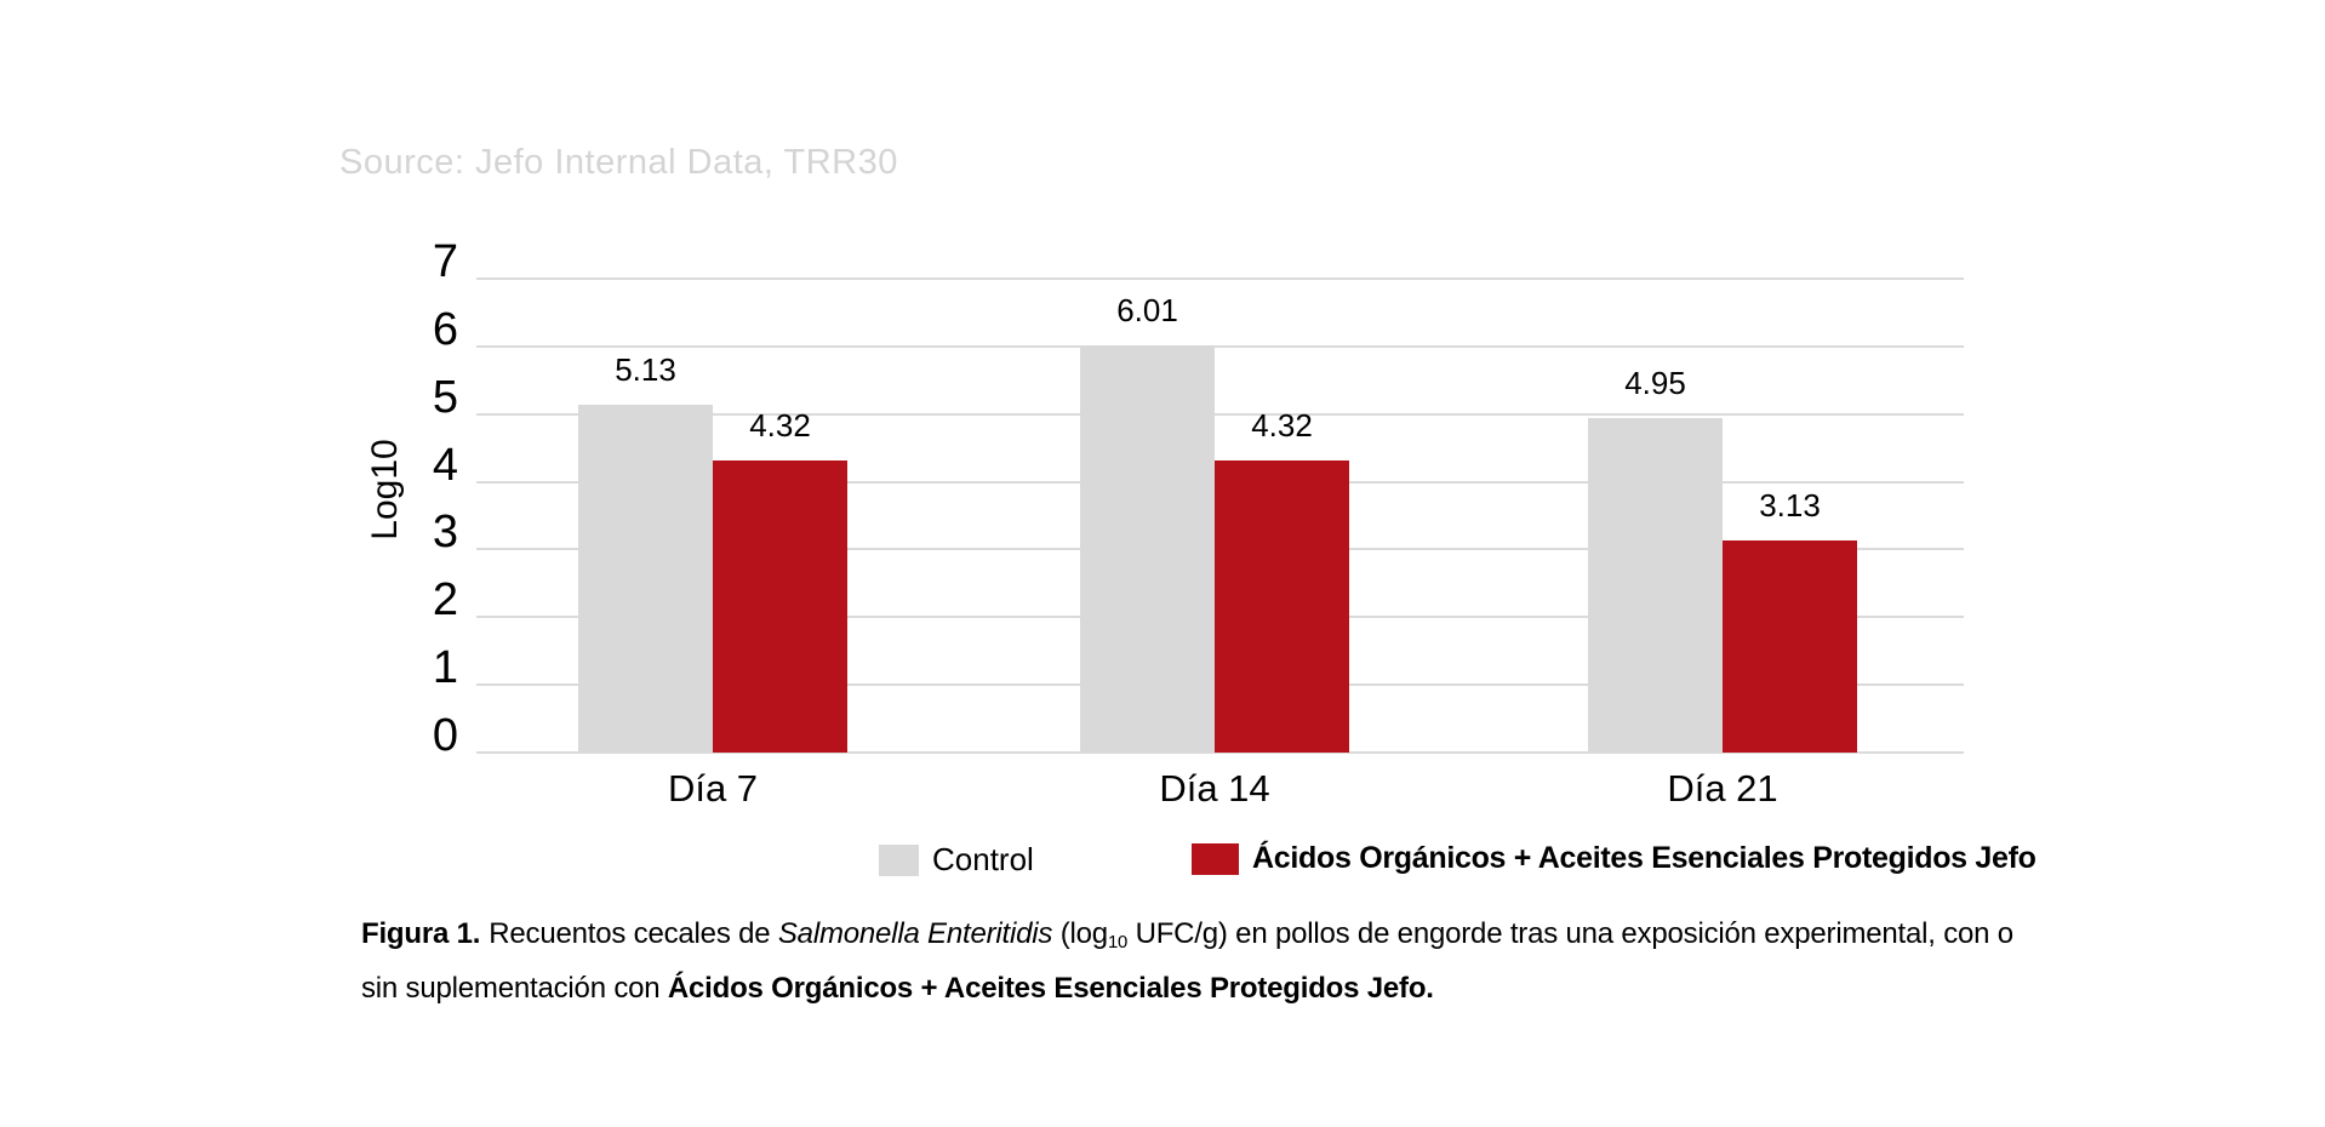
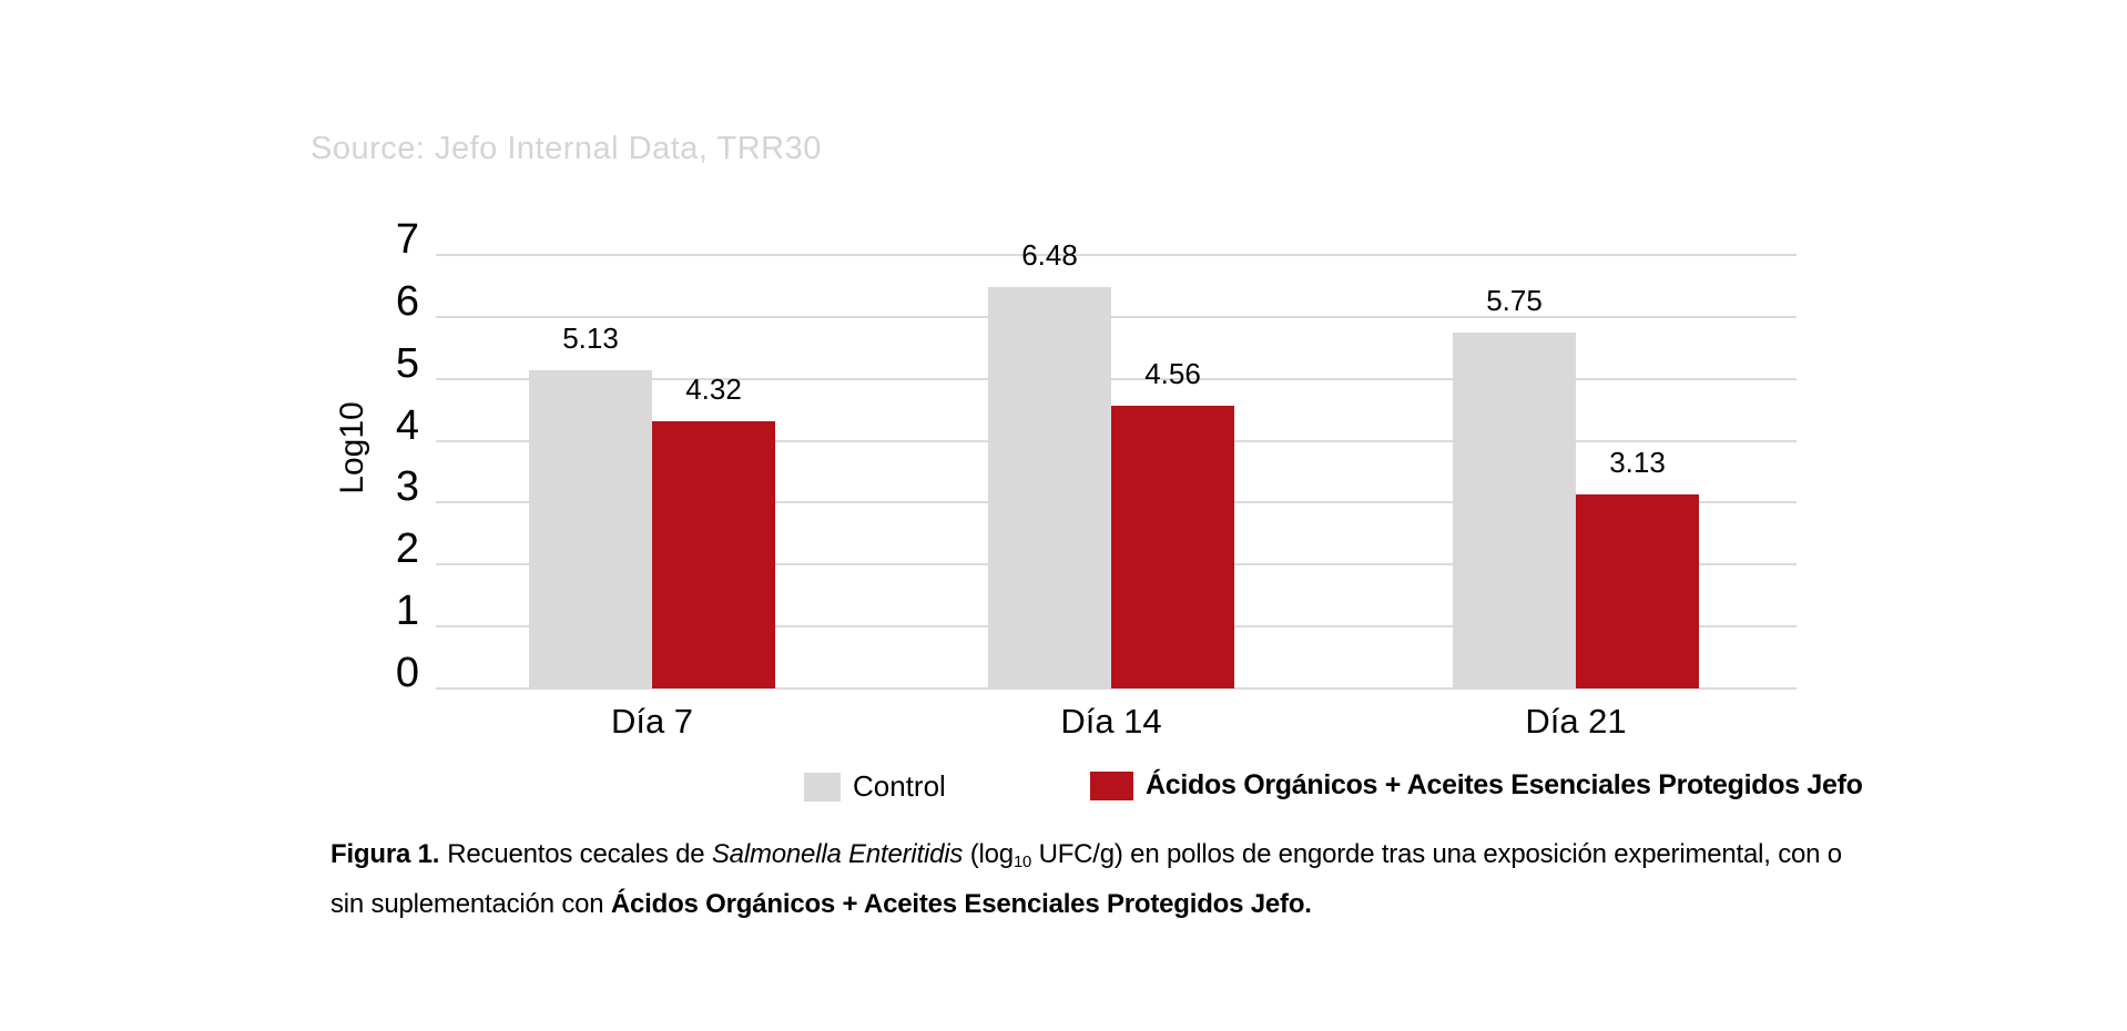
Control/Día 14: 6.01 -> 6.48
Ácidos Orgánicos + Aceites Esenciales Protegidos Jefo/Día 14: 4.32 -> 4.56
Control/Día 21: 4.95 -> 5.75
